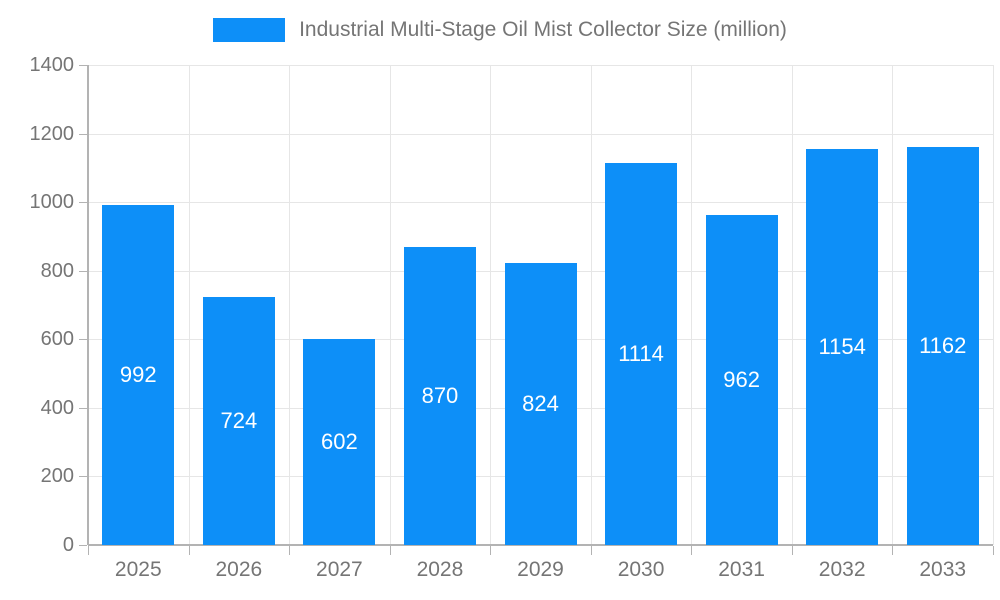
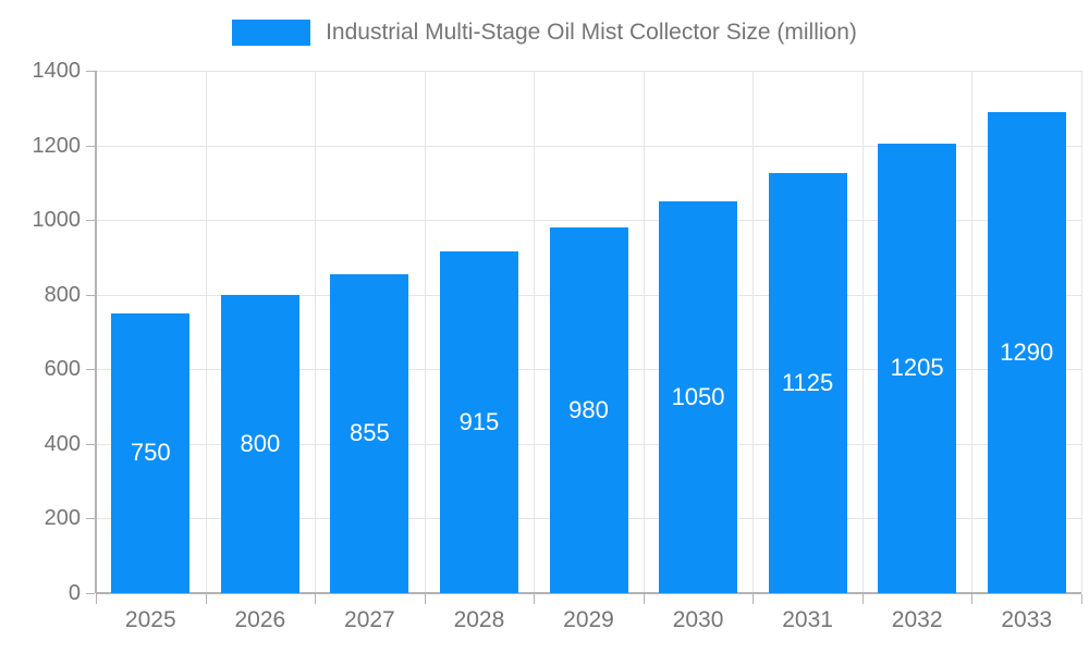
2025: 992 -> 750
2026: 724 -> 800
2027: 602 -> 855
2028: 870 -> 915
2029: 824 -> 980
2030: 1114 -> 1050
2031: 962 -> 1125
2032: 1154 -> 1205
2033: 1162 -> 1290
